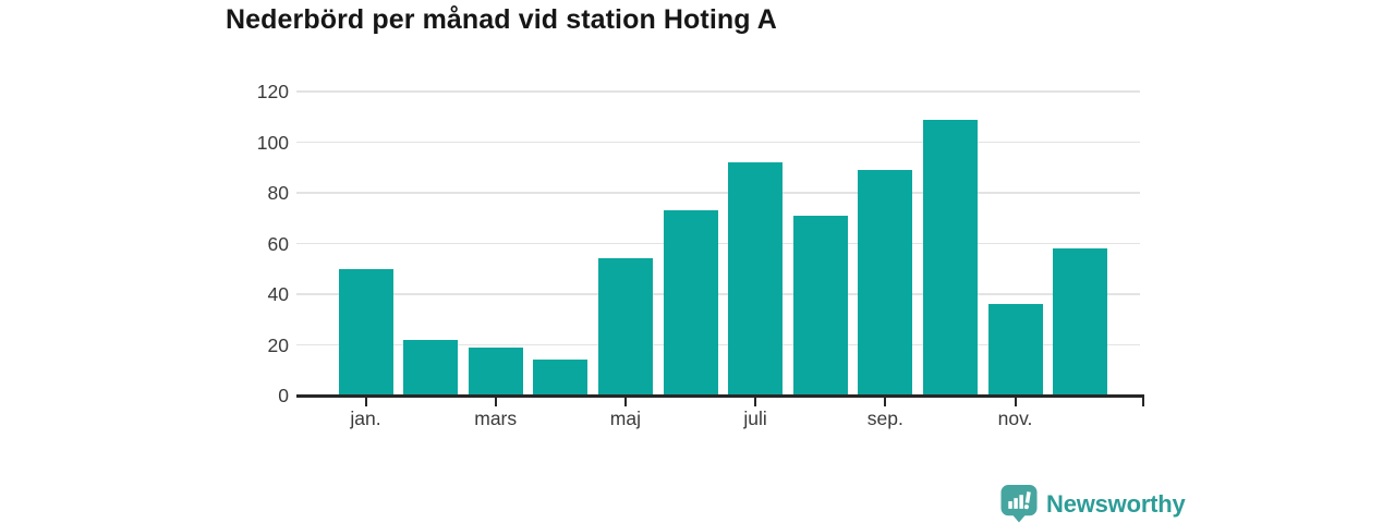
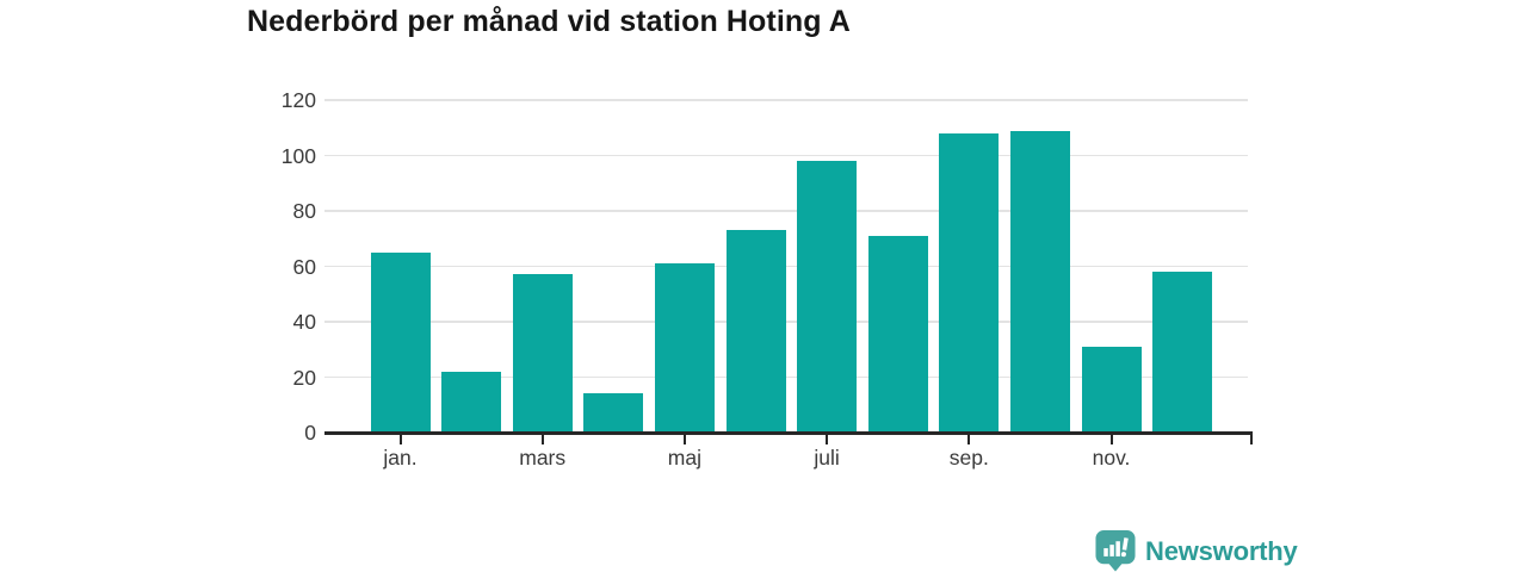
jan.: 50 -> 65
mars: 19 -> 57
maj: 54 -> 61
juli: 92 -> 98
sep.: 89 -> 108
nov.: 36 -> 31
